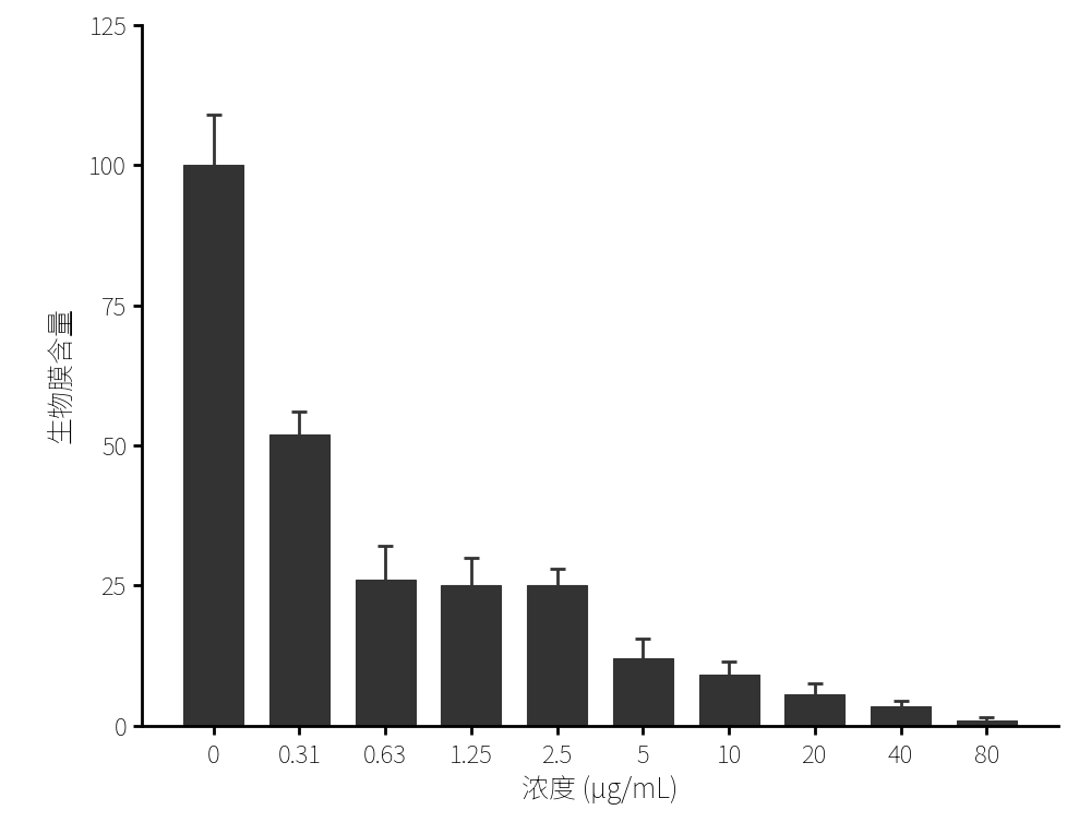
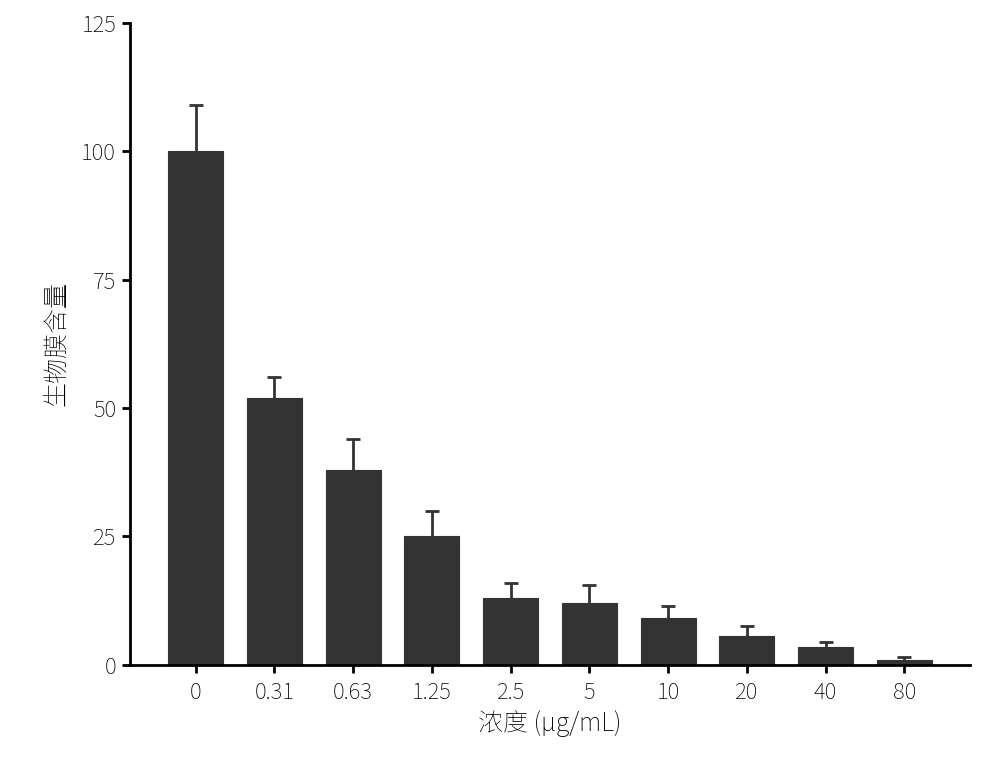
0.63: 26.0 -> 38.0
2.5: 25.0 -> 13.0
